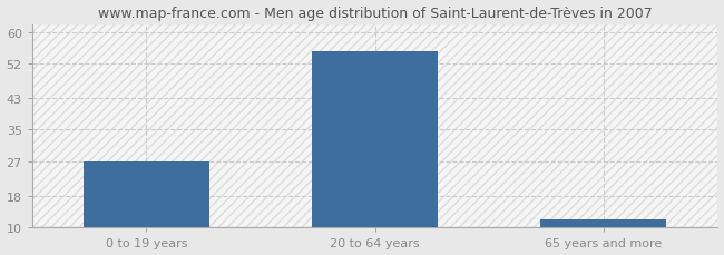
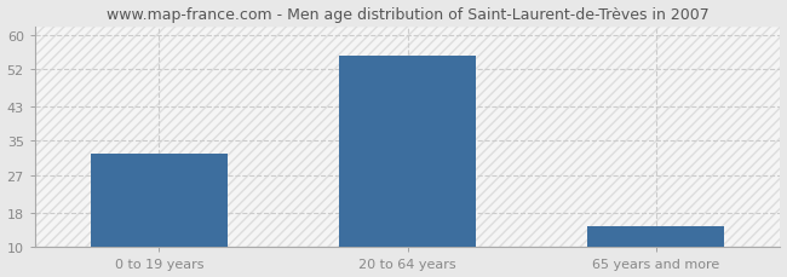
0 to 19 years: 27 -> 32
65 years and more: 12 -> 15
